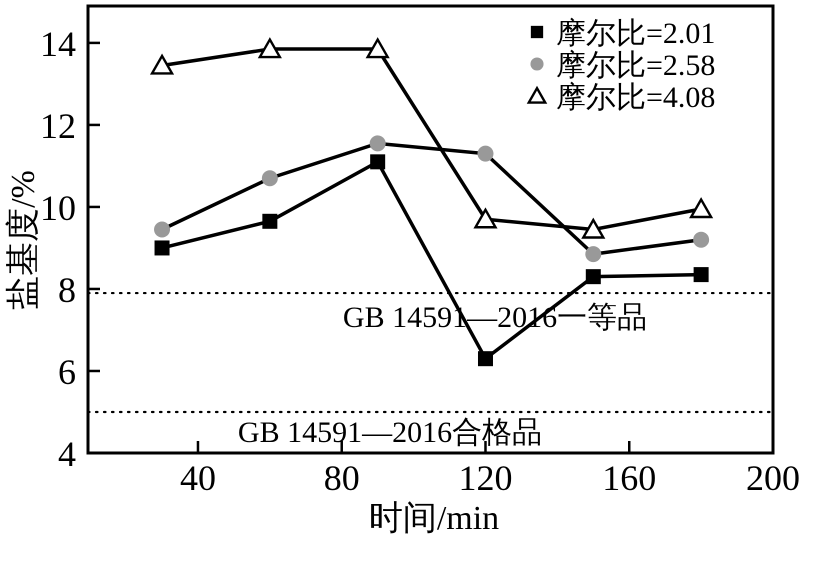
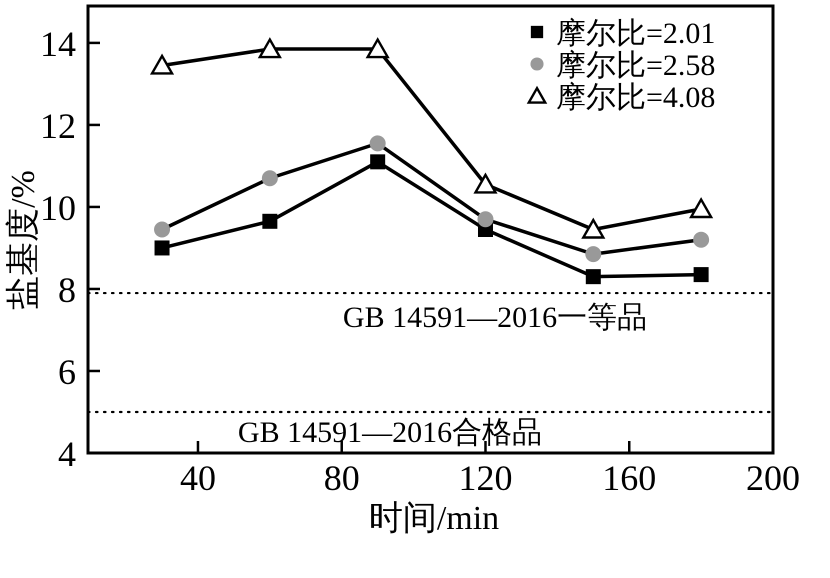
摩尔比=2.01/120: 6.3 -> 9.4
摩尔比=2.58/120: 11.3 -> 9.7
摩尔比=4.08/120: 9.7 -> 10.6
